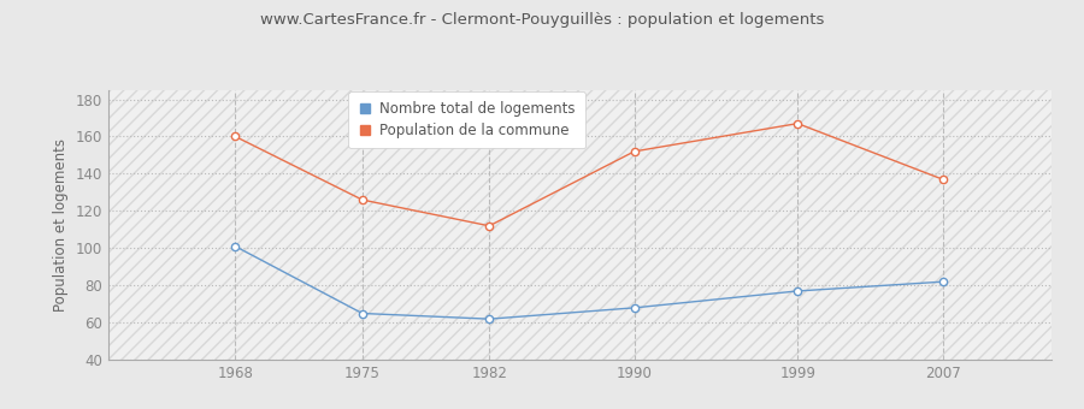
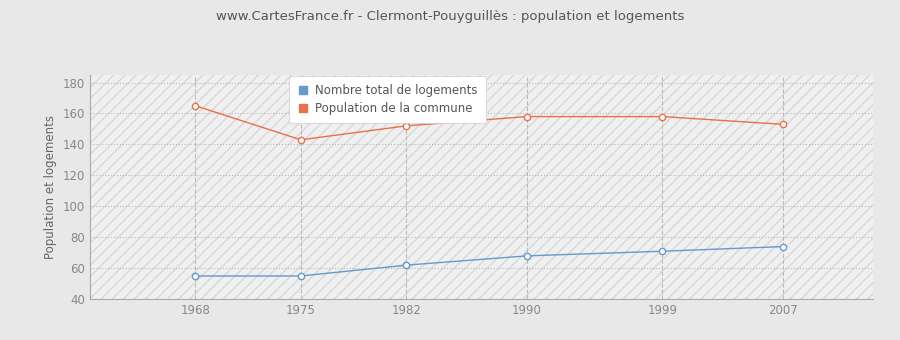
Nombre total de logements/1968: 101 -> 55
Population de la commune/1968: 160 -> 165
Nombre total de logements/1975: 65 -> 55
Population de la commune/1975: 126 -> 143
Population de la commune/1982: 112 -> 152
Population de la commune/1990: 152 -> 158
Nombre total de logements/1999: 77 -> 71
Population de la commune/1999: 167 -> 158
Nombre total de logements/2007: 82 -> 74
Population de la commune/2007: 137 -> 153
